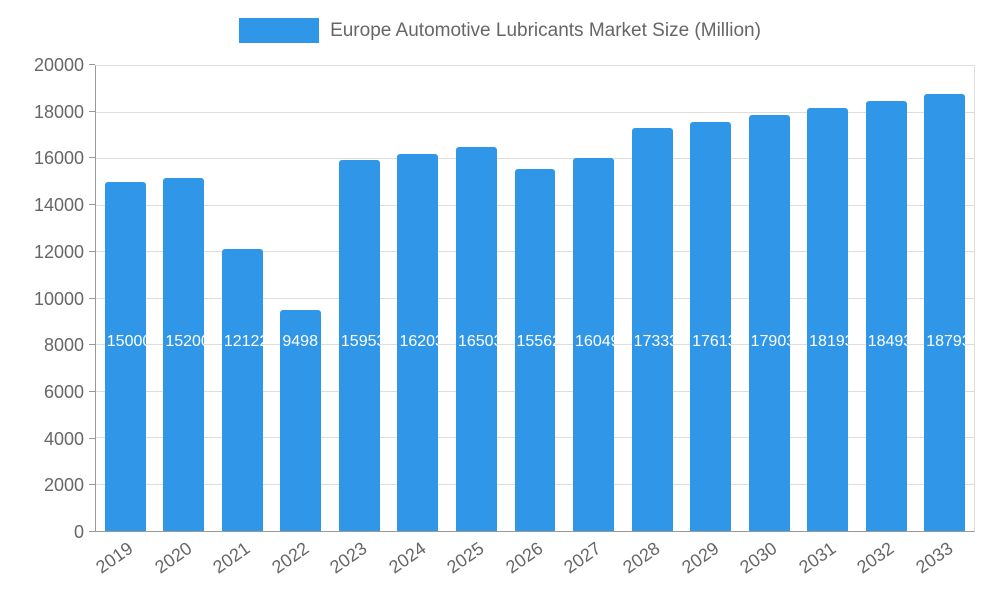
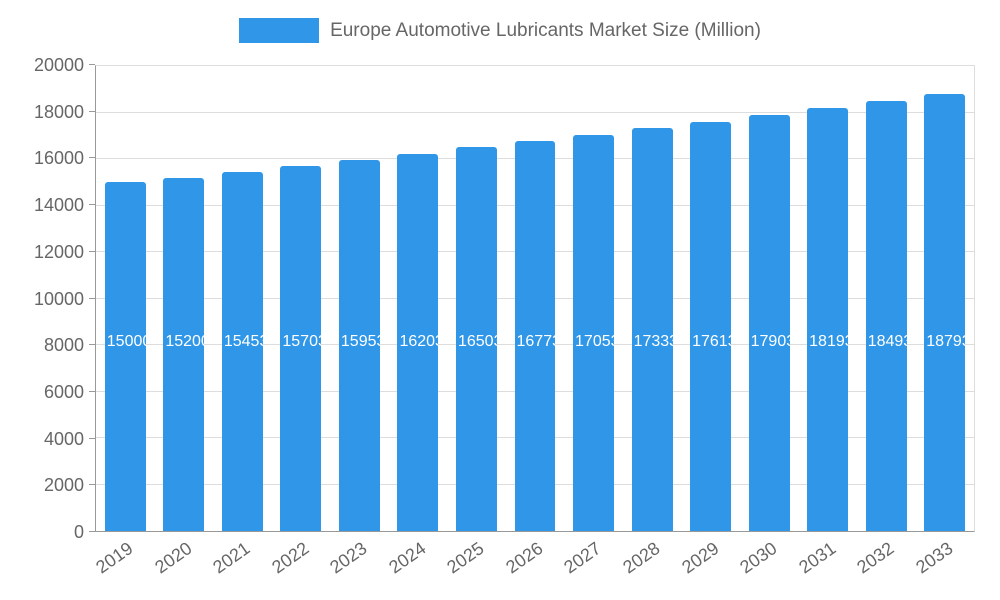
2021: 12122 -> 15453
2022: 9498 -> 15703
2026: 15562 -> 16773
2027: 16049 -> 17053
